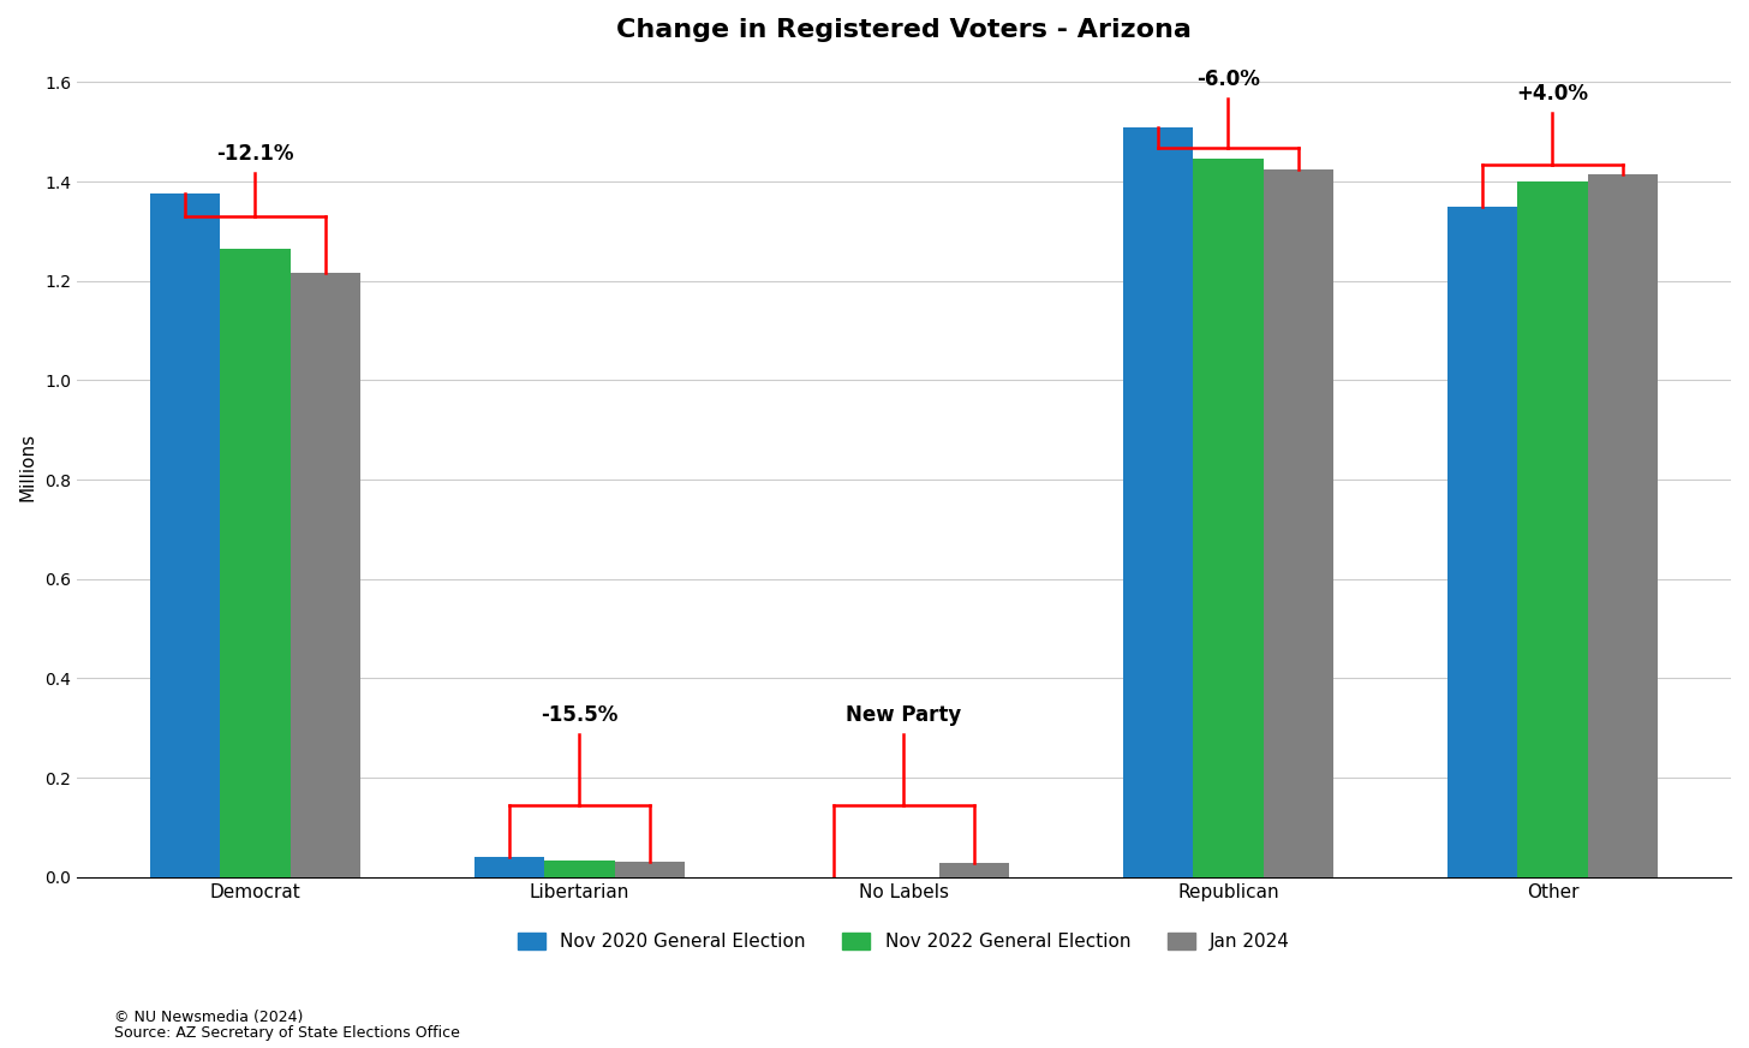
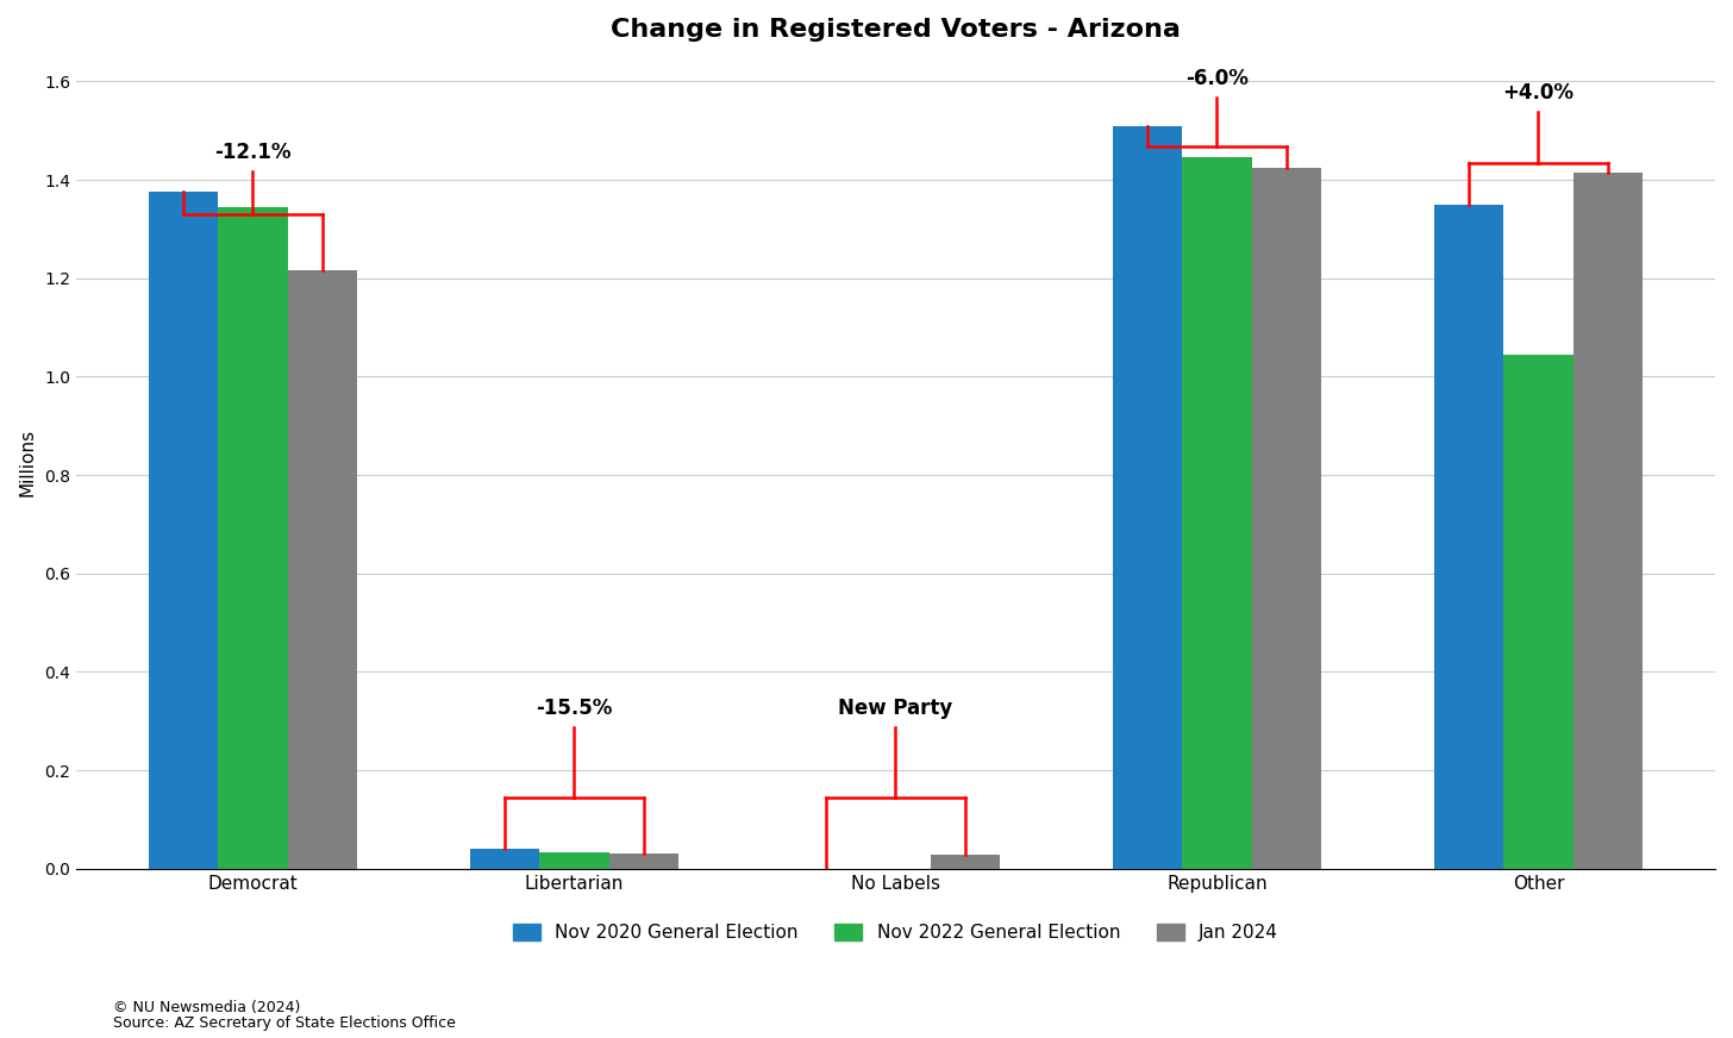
Nov 2022 General Election/Democrat: 1.265 -> 1.345
Nov 2022 General Election/Other: 1.400 -> 1.045
